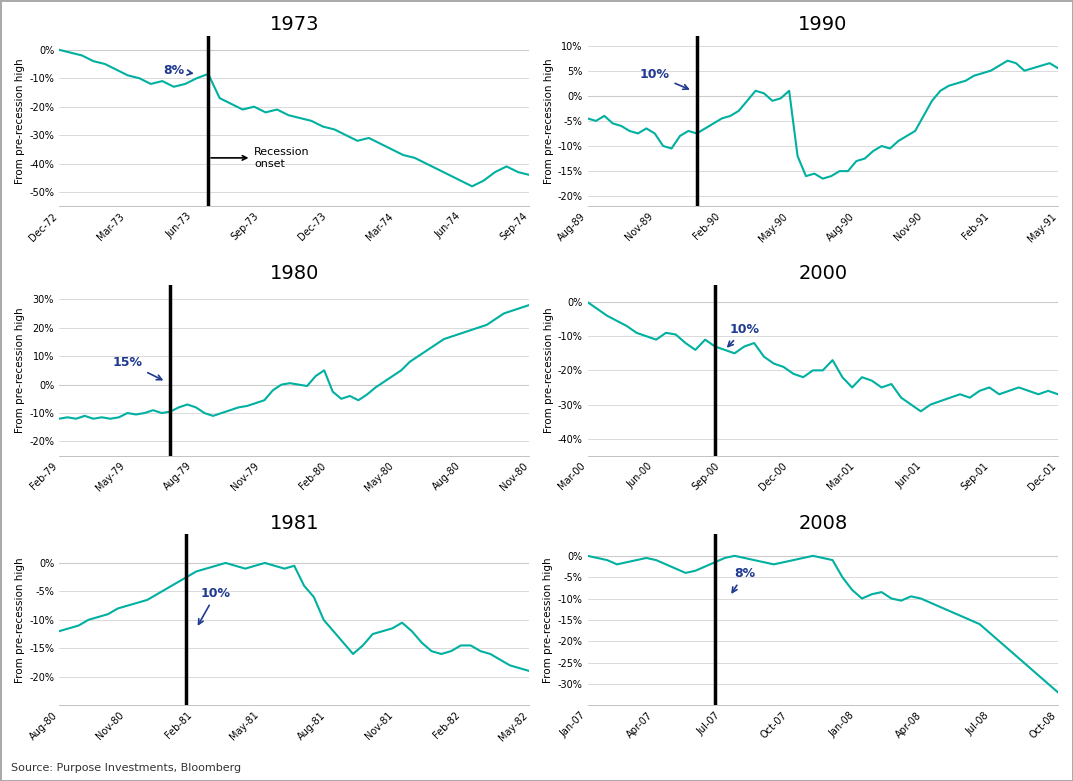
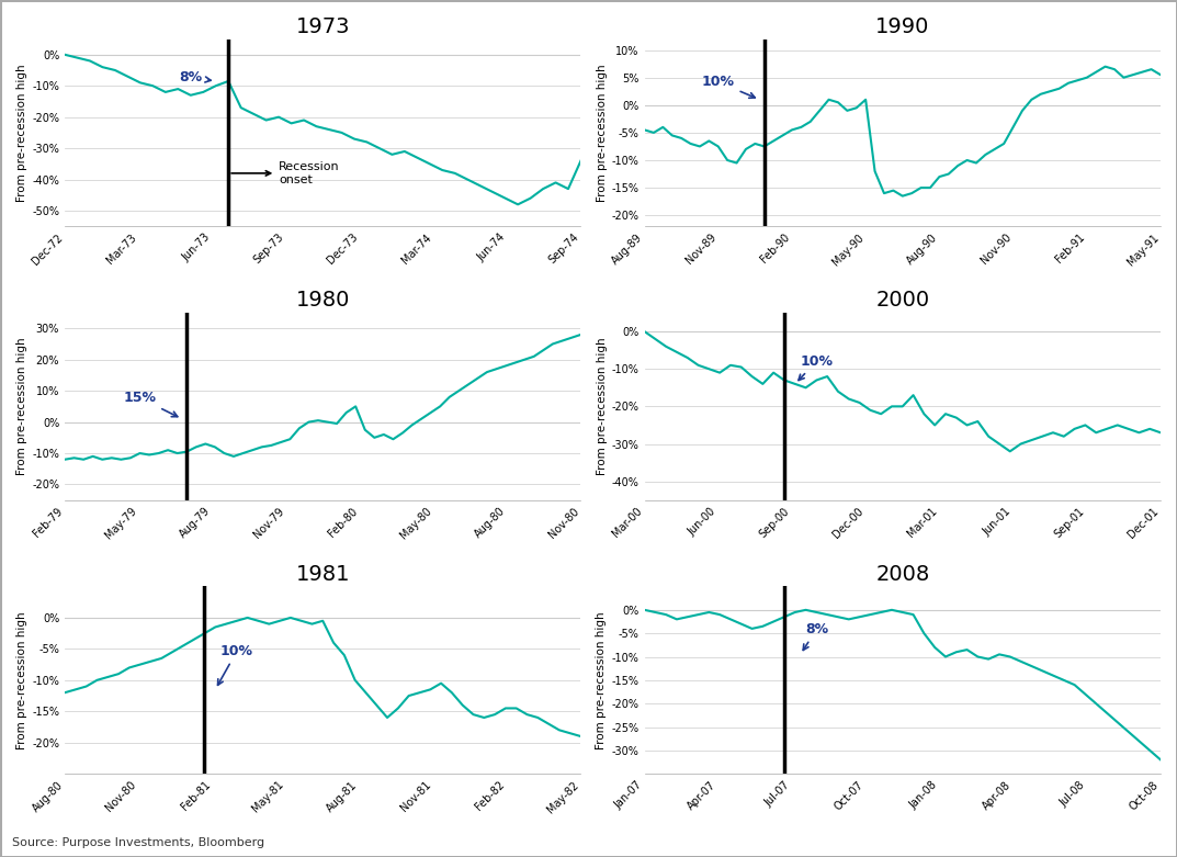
1973/Sep-74: -44.0% -> -34.0%
